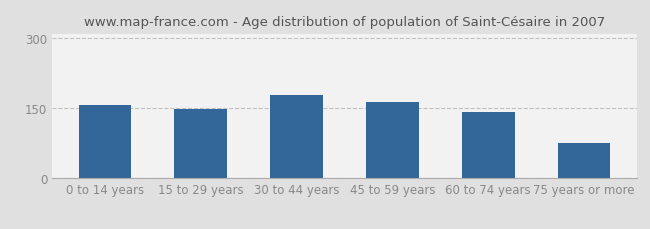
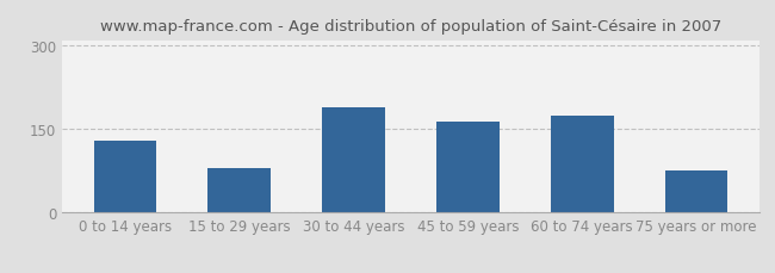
0 to 14 years: 157 -> 130
15 to 29 years: 148 -> 80
30 to 44 years: 178 -> 190
60 to 74 years: 141 -> 175
